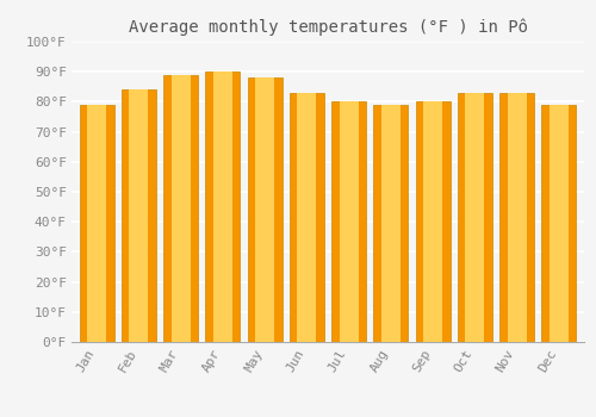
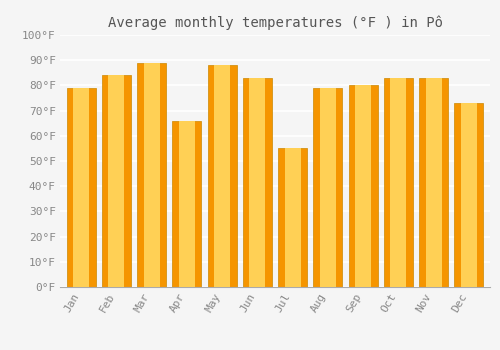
Apr: 90°F -> 66°F
Jul: 80°F -> 55°F
Dec: 79°F -> 73°F
